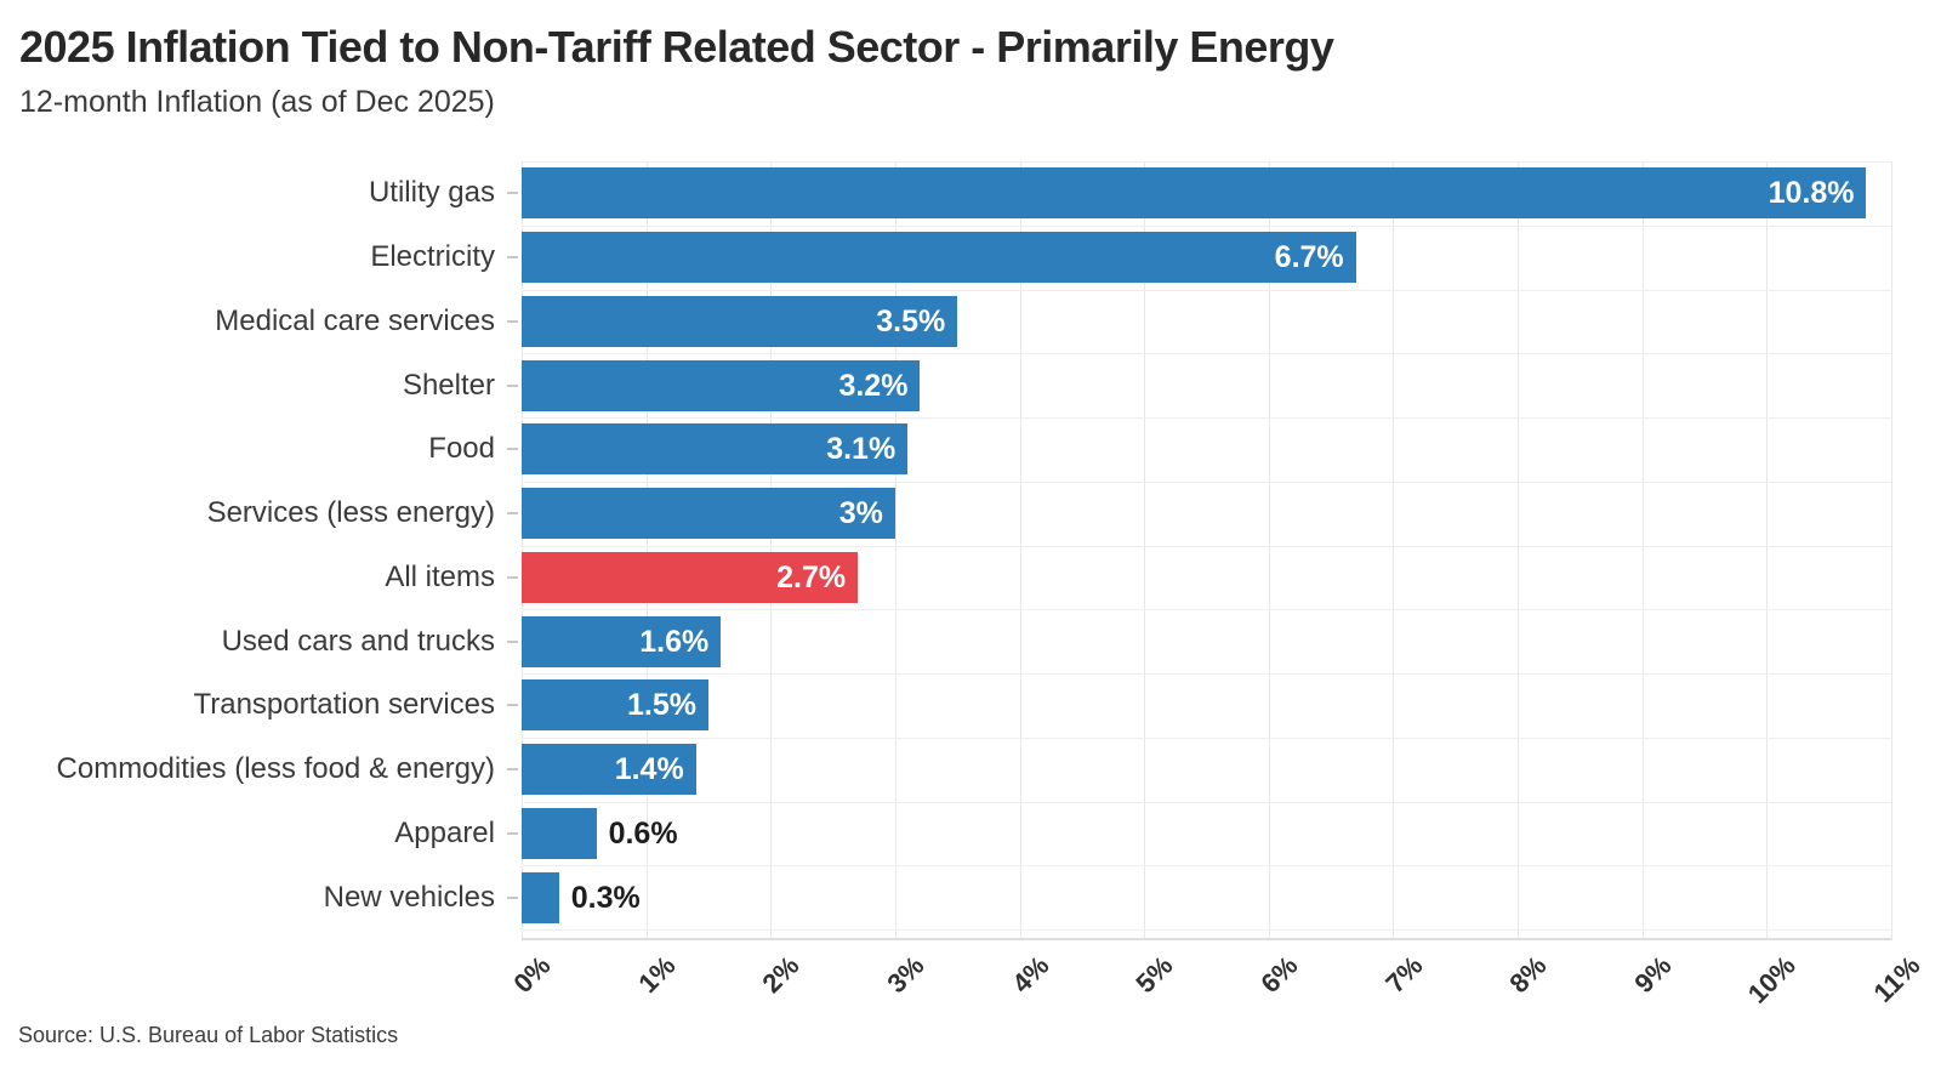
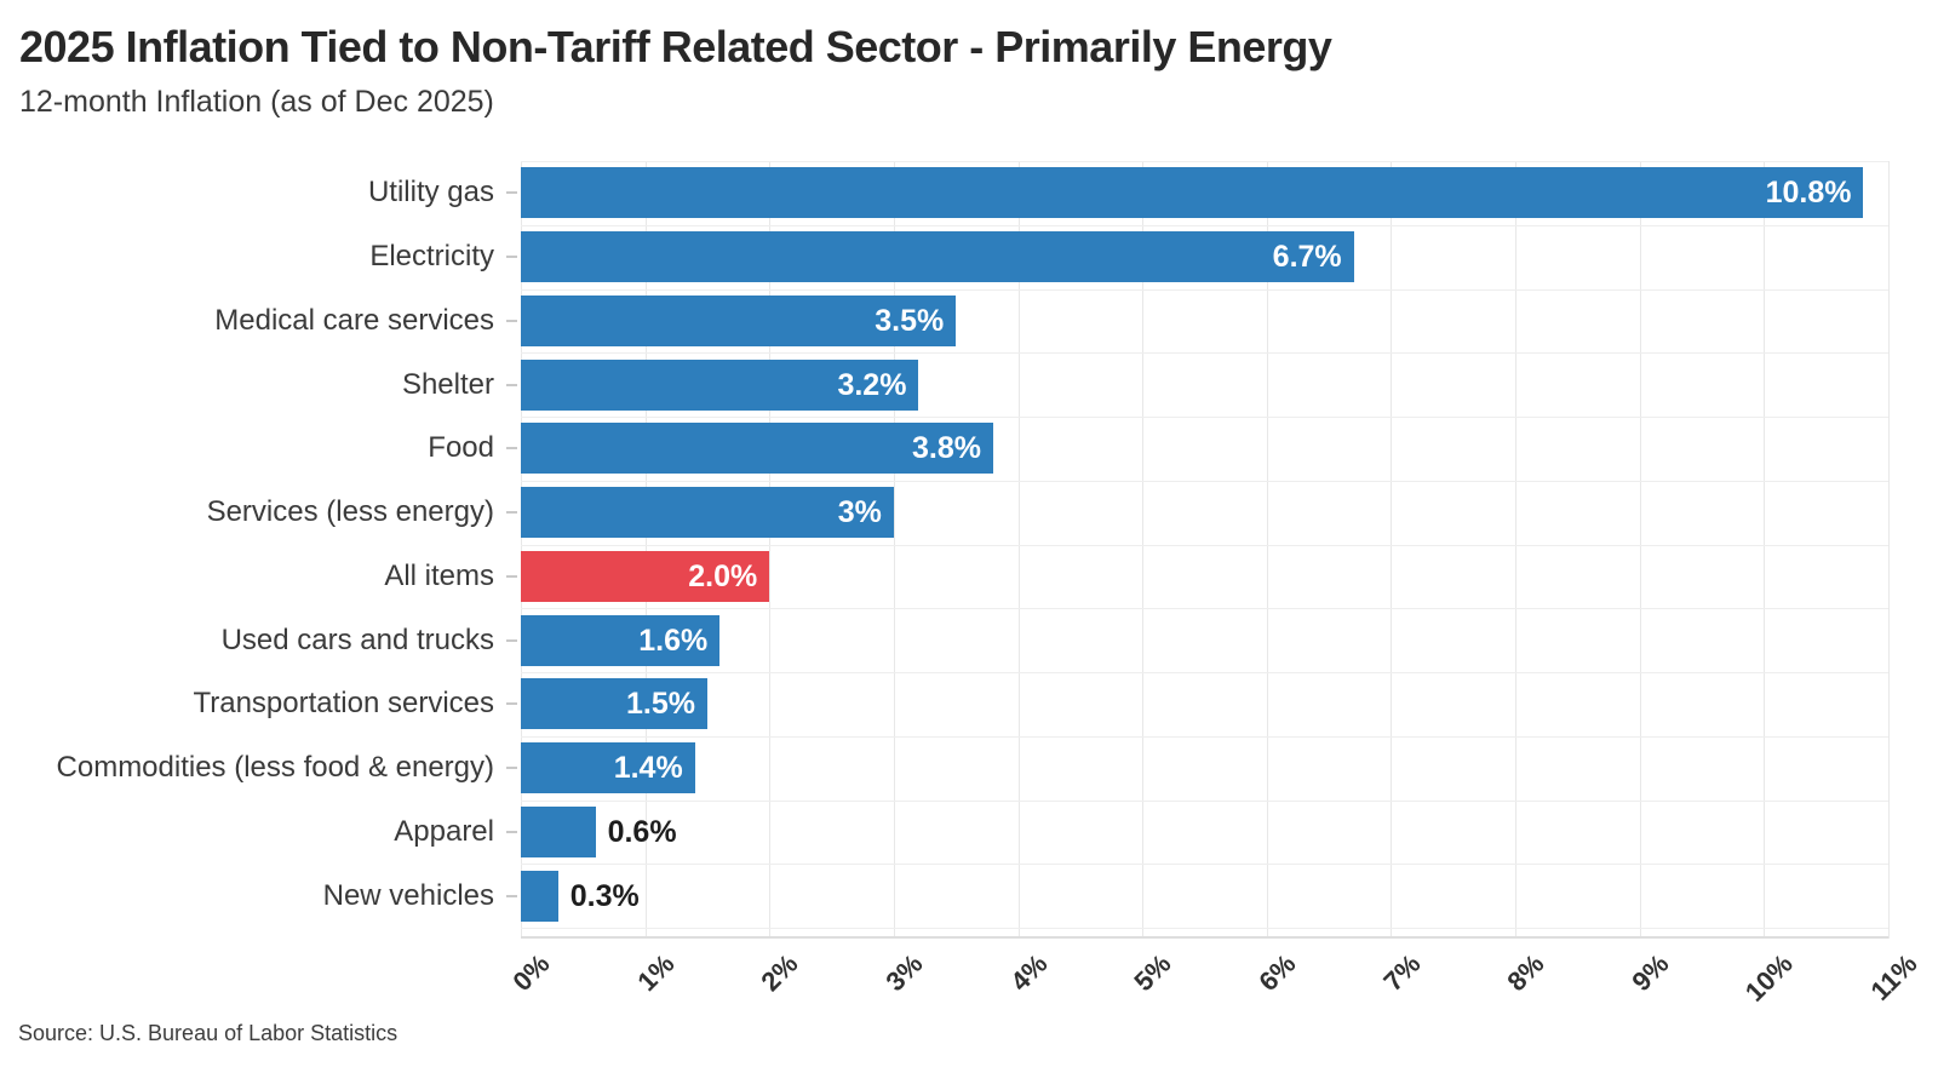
Food: 3.1% -> 3.8%
All items: 2.7% -> 2.0%
